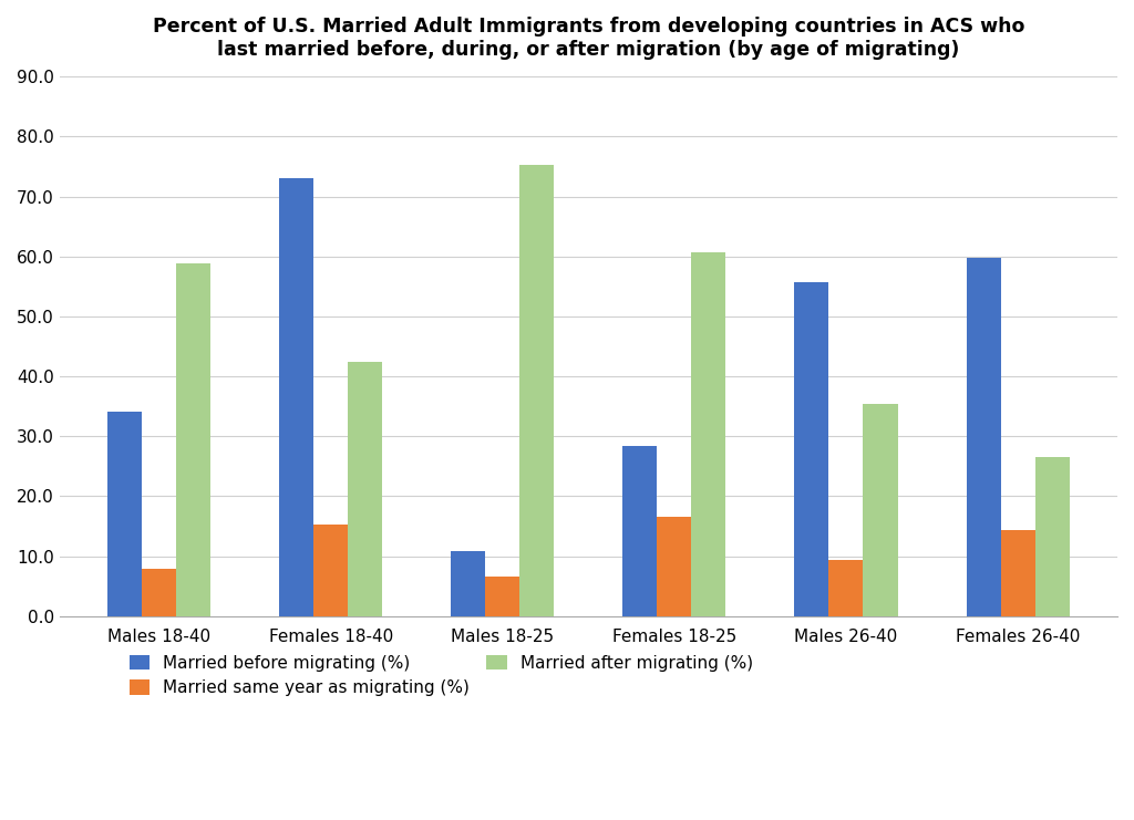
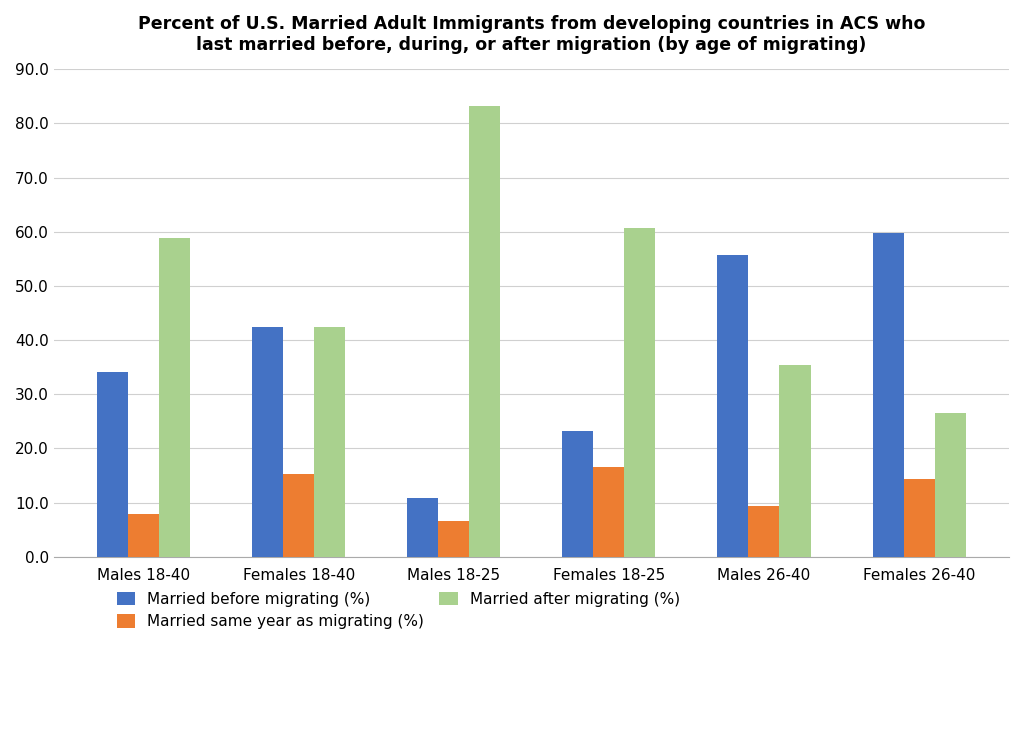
Married before migrating (%)/Females 18-40: 73.0 -> 42.5
Married after migrating (%)/Males 18-25: 75.2 -> 83.2
Married before migrating (%)/Females 18-25: 28.4 -> 23.3
